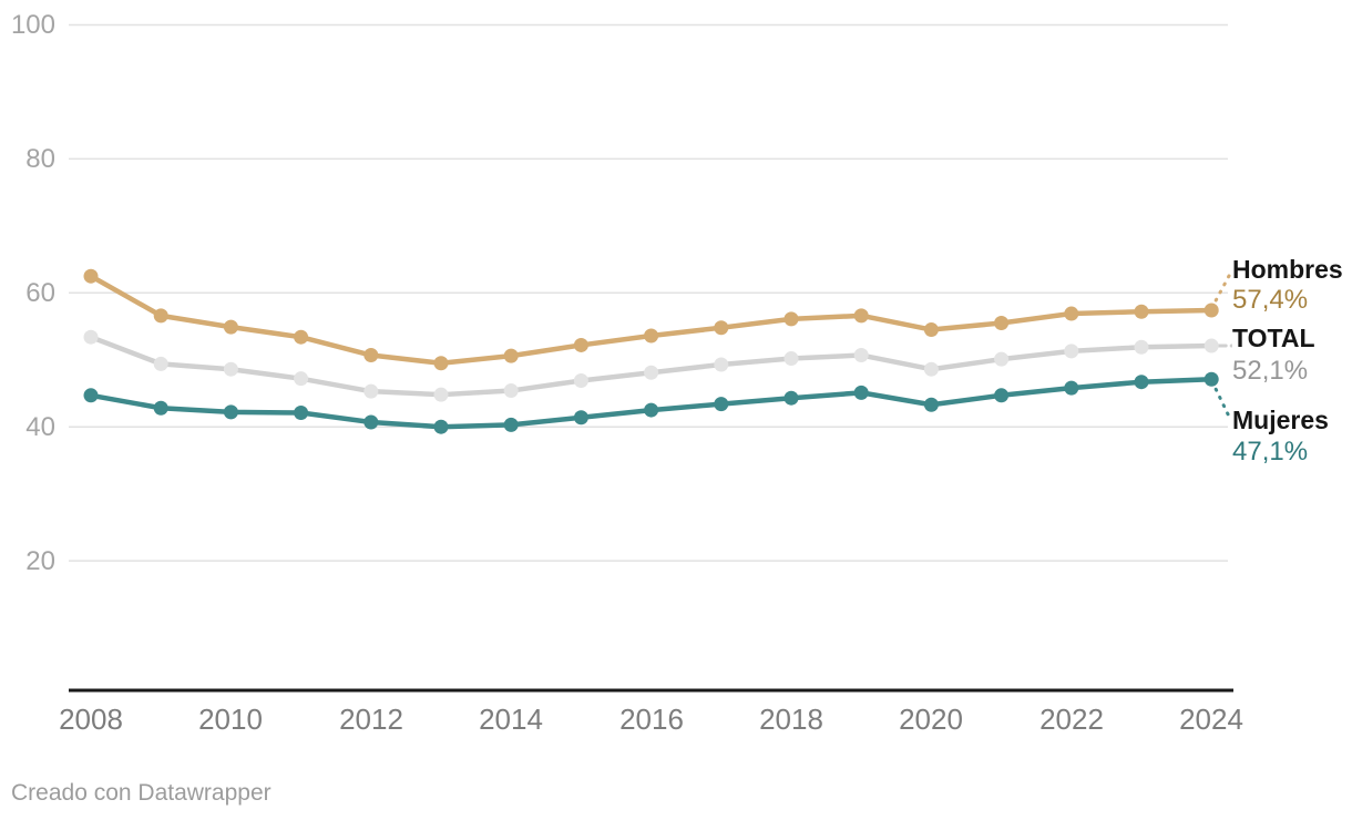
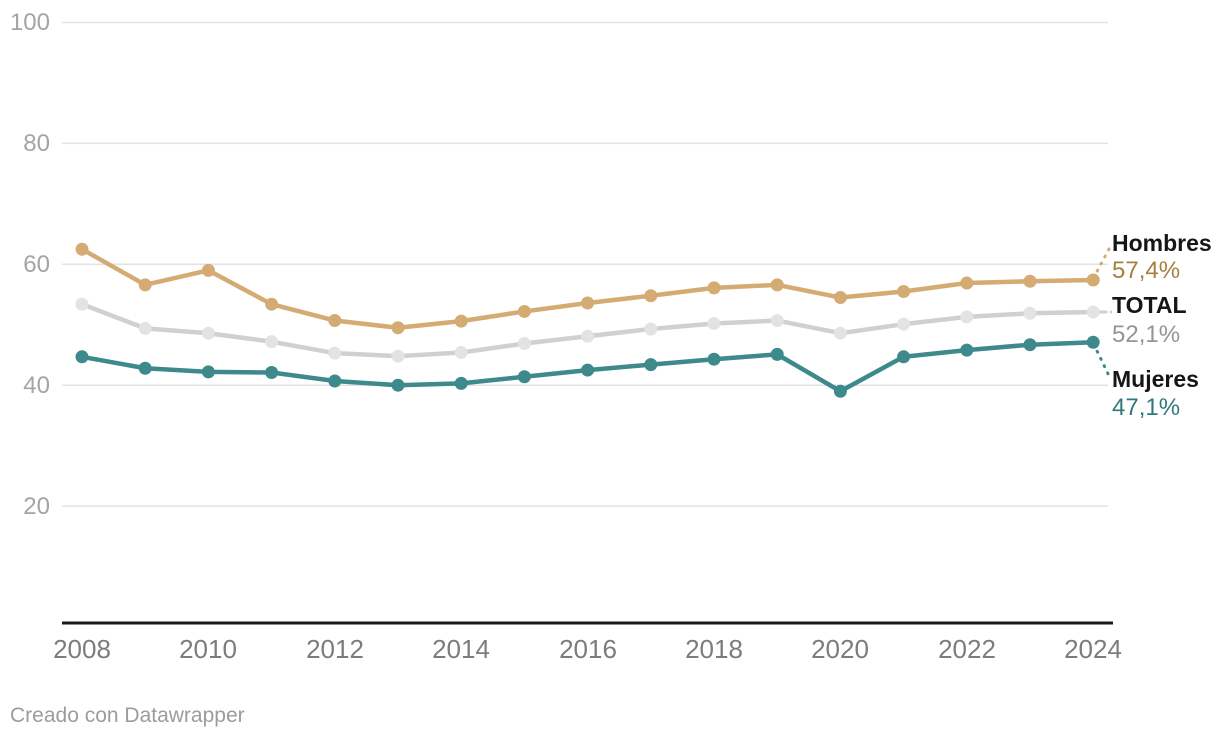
Hombres/2010: 55 -> 59
Mujeres/2020: 43 -> 39
